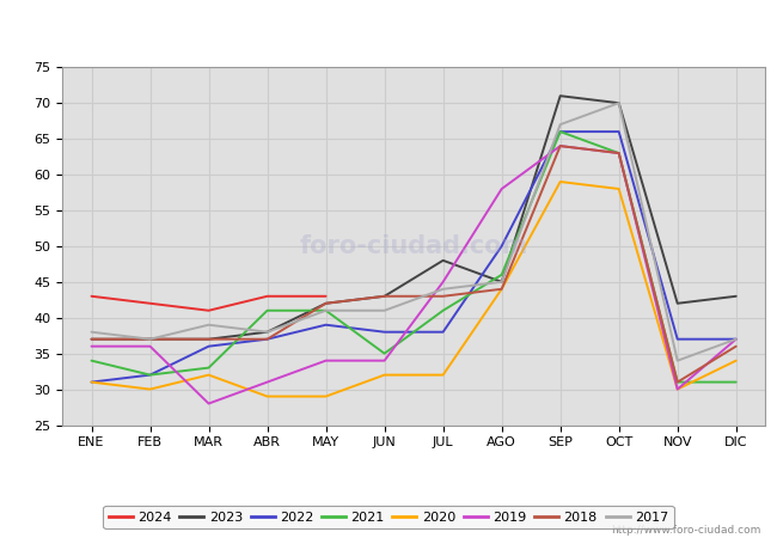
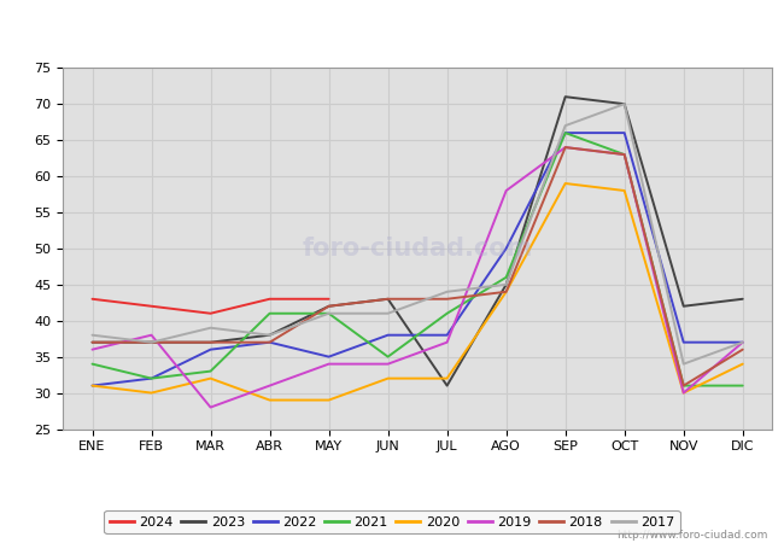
2019/FEB: 36 -> 38
2022/MAY: 39 -> 35
2023/JUL: 48 -> 31
2019/JUL: 45 -> 37
